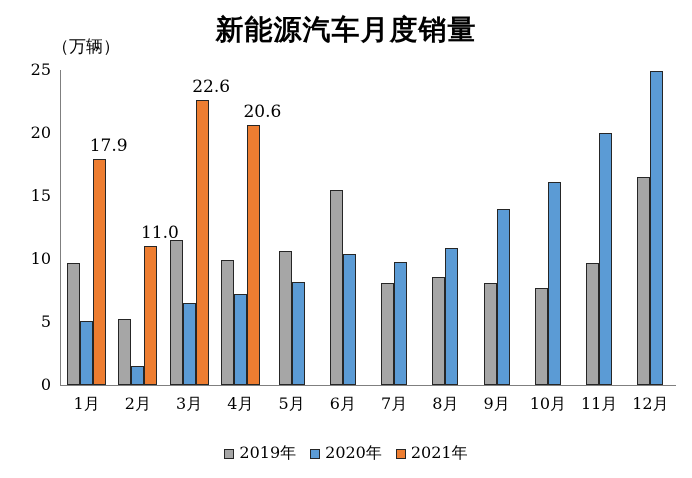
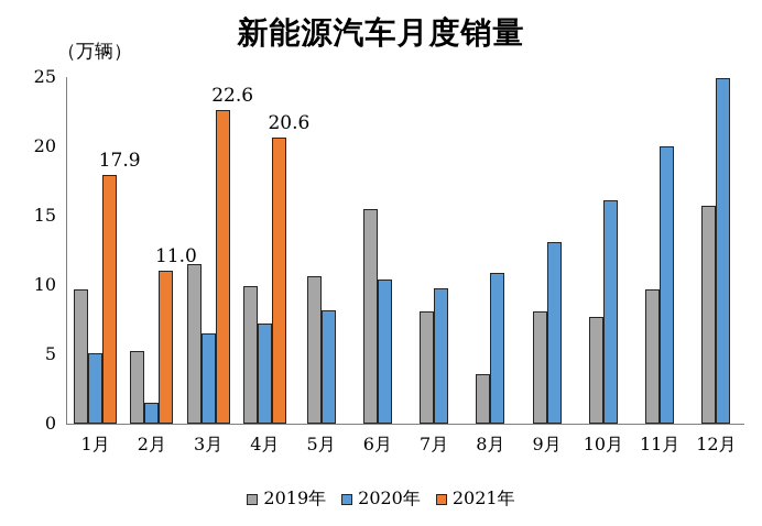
2019年/8月: 8.6 -> 3.6
2020年/9月: 14.0 -> 13.1
2019年/12月: 16.5 -> 15.7
